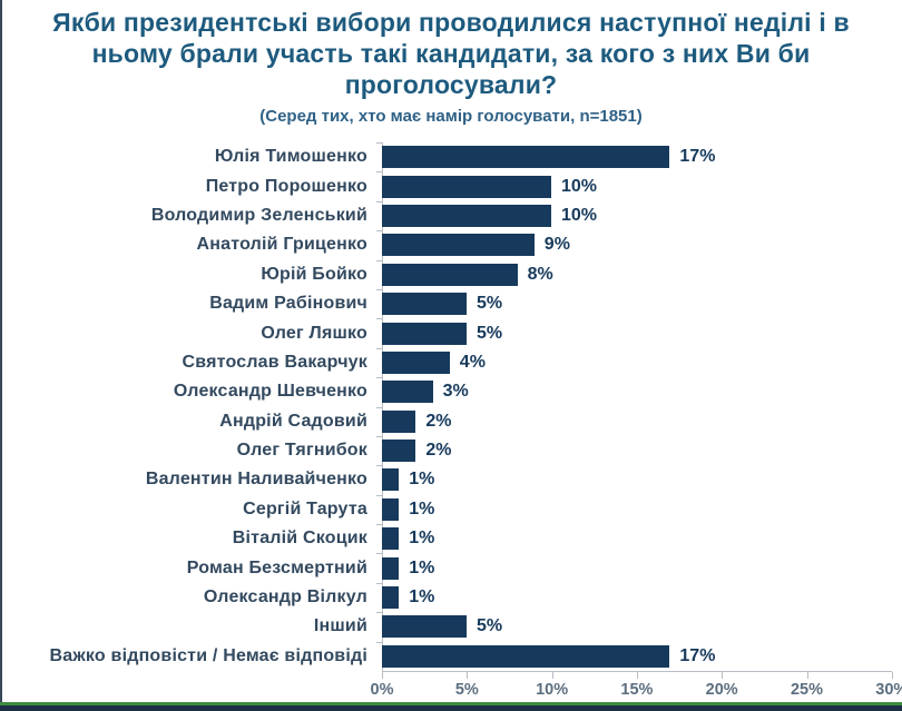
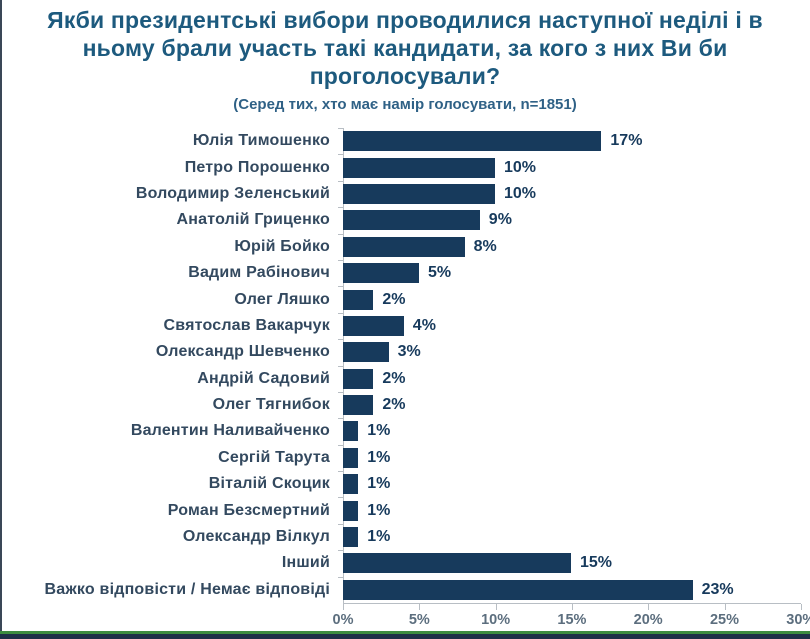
Олег Ляшко: 5% -> 2%
Інший: 5% -> 15%
Важко відповісти / Немає відповіді: 17% -> 23%
